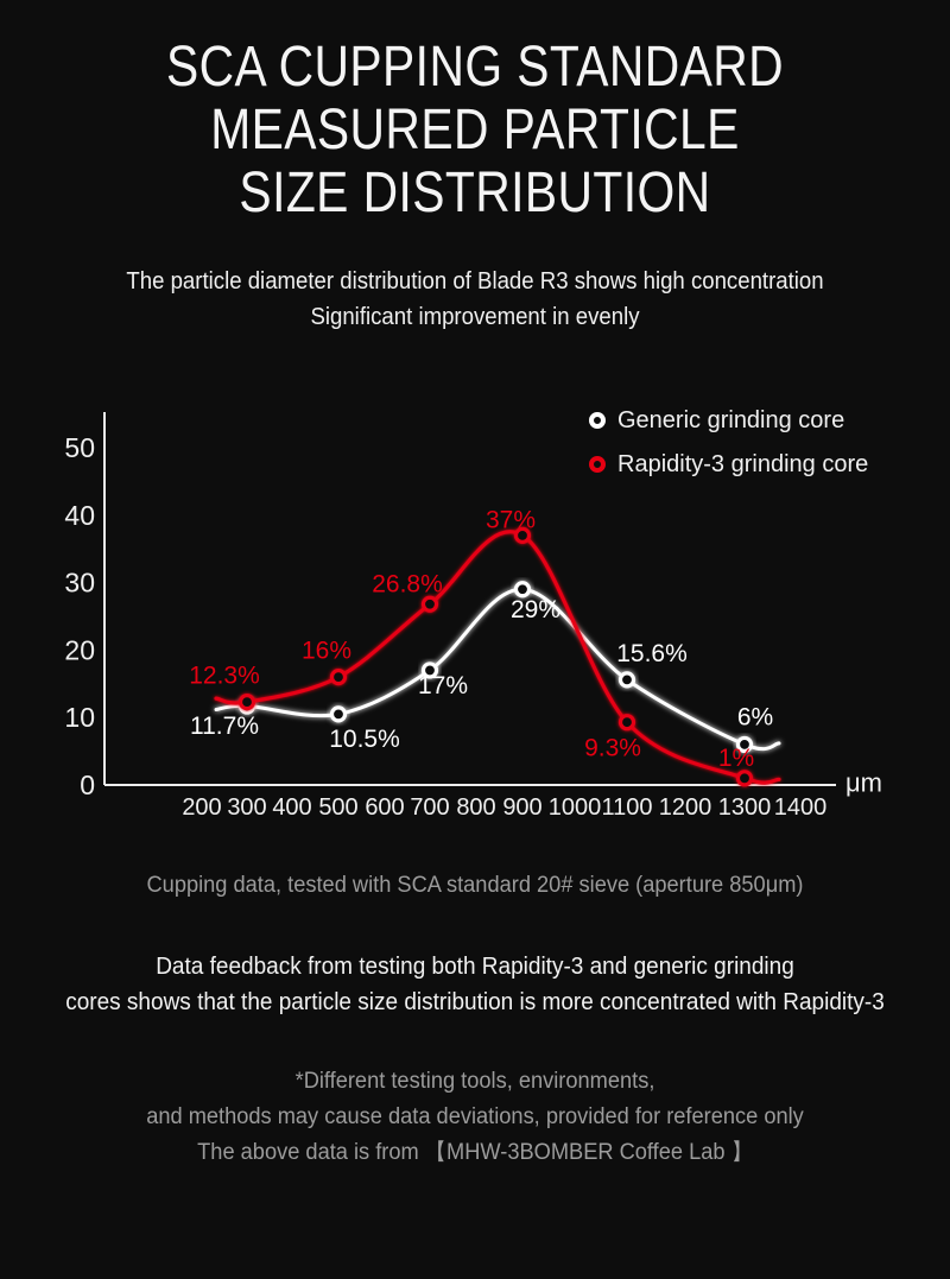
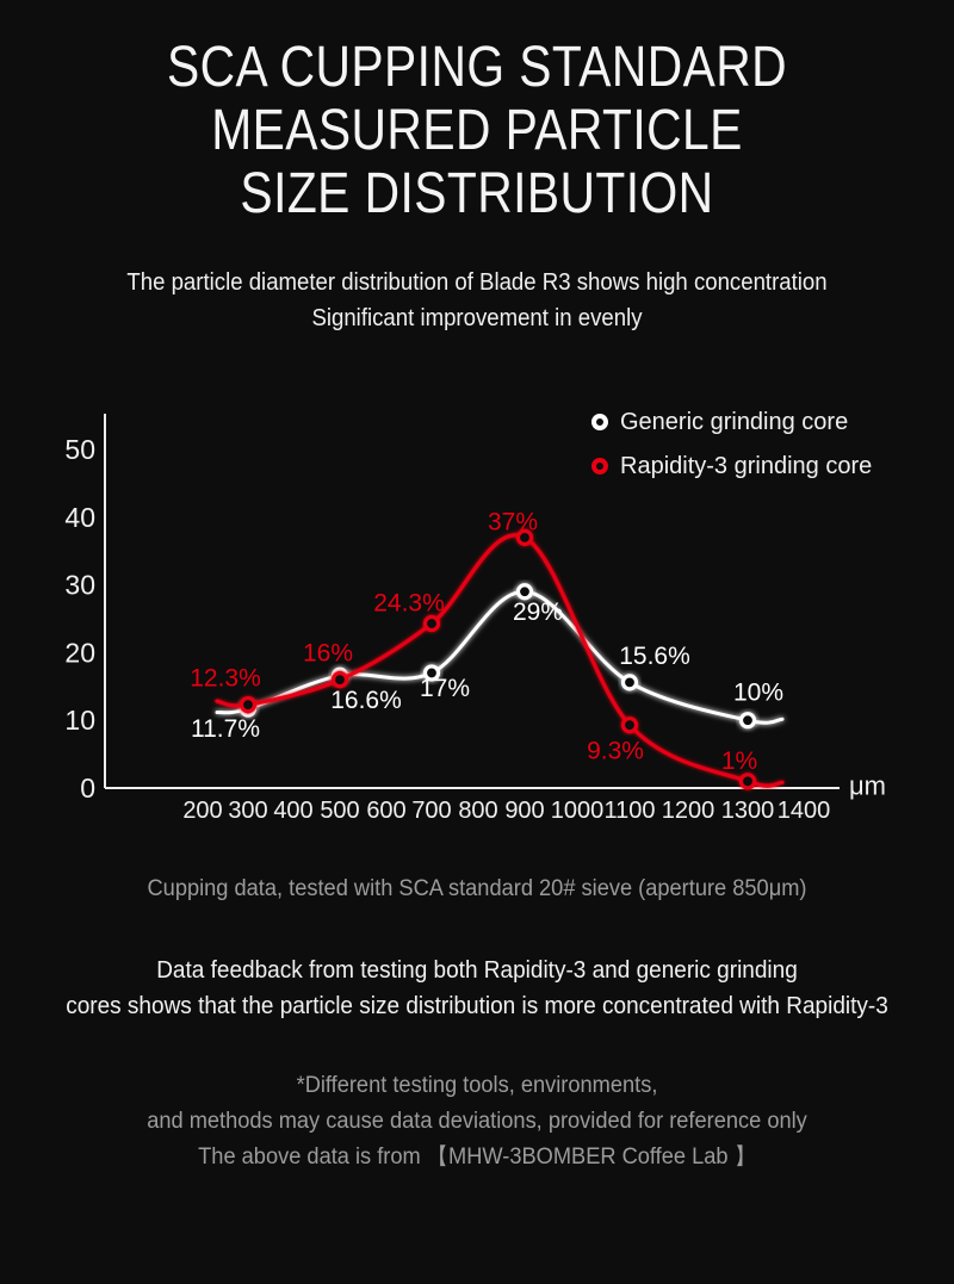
Generic grinding core/500: 10.5% -> 16.6%
Rapidity-3 grinding core/700: 26.8% -> 24.3%
Generic grinding core/1300: 6% -> 10%
